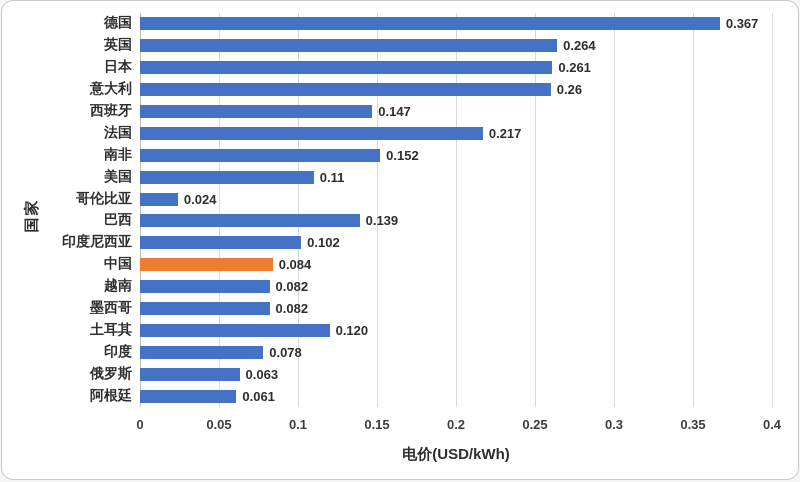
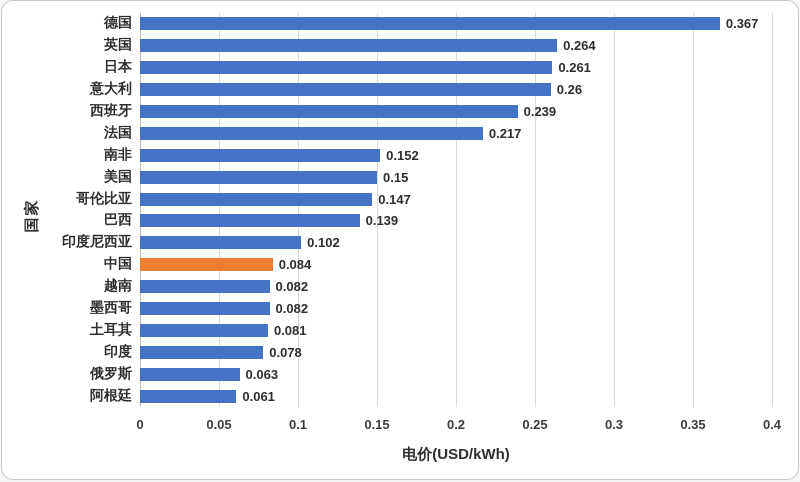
西班牙: 0.147 -> 0.239
美国: 0.11 -> 0.15
哥伦比亚: 0.024 -> 0.147
土耳其: 0.120 -> 0.081
